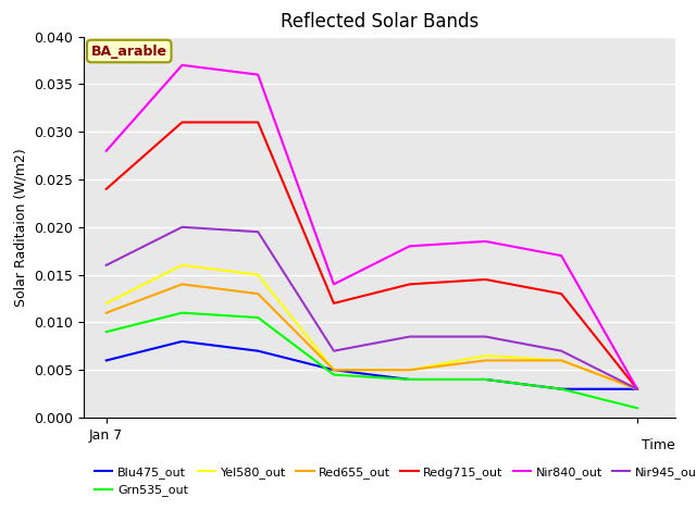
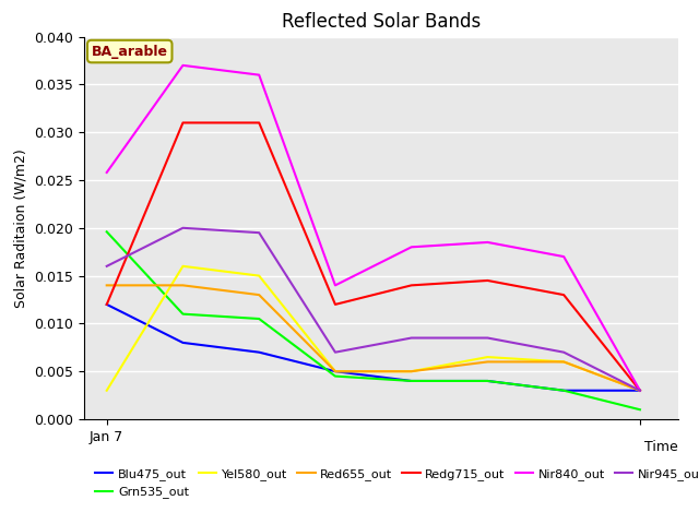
Blu475_out/Jan 7: 0.006 -> 0.012
Grn535_out/Jan 7: 0.0090 -> 0.0196
Yel580_out/Jan 7: 0.0120 -> 0.0030
Red655_out/Jan 7: 0.011 -> 0.014
Redg715_out/Jan 7: 0.0240 -> 0.0120
Nir840_out/Jan 7: 0.0280 -> 0.0258
